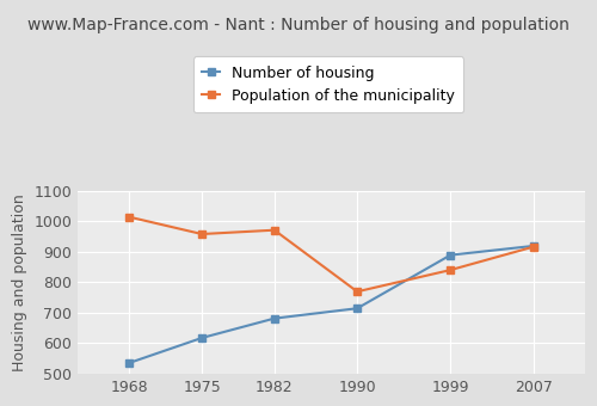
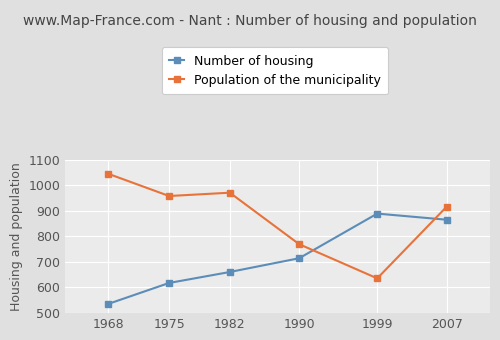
Population of the municipality/1968: 1014 -> 1045
Number of housing/1982: 681 -> 660
Population of the municipality/1999: 840 -> 635
Number of housing/2007: 919 -> 865
